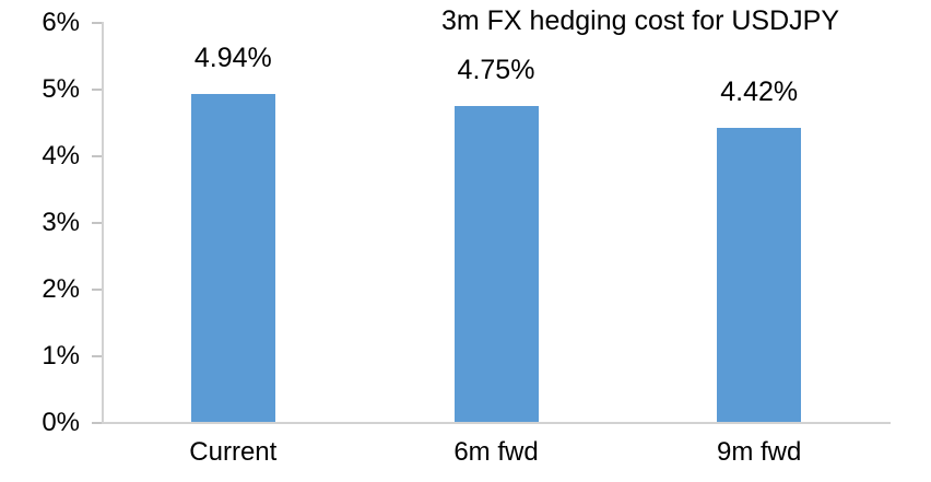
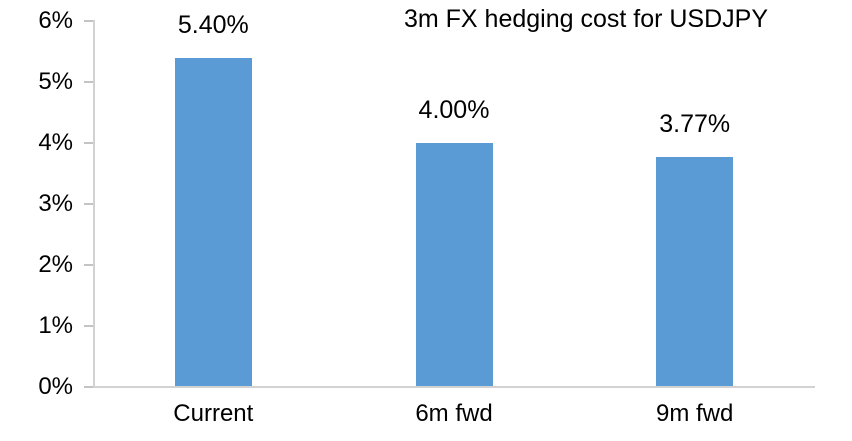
Current: 4.94% -> 5.40%
6m fwd: 4.75% -> 4.00%
9m fwd: 4.42% -> 3.77%
